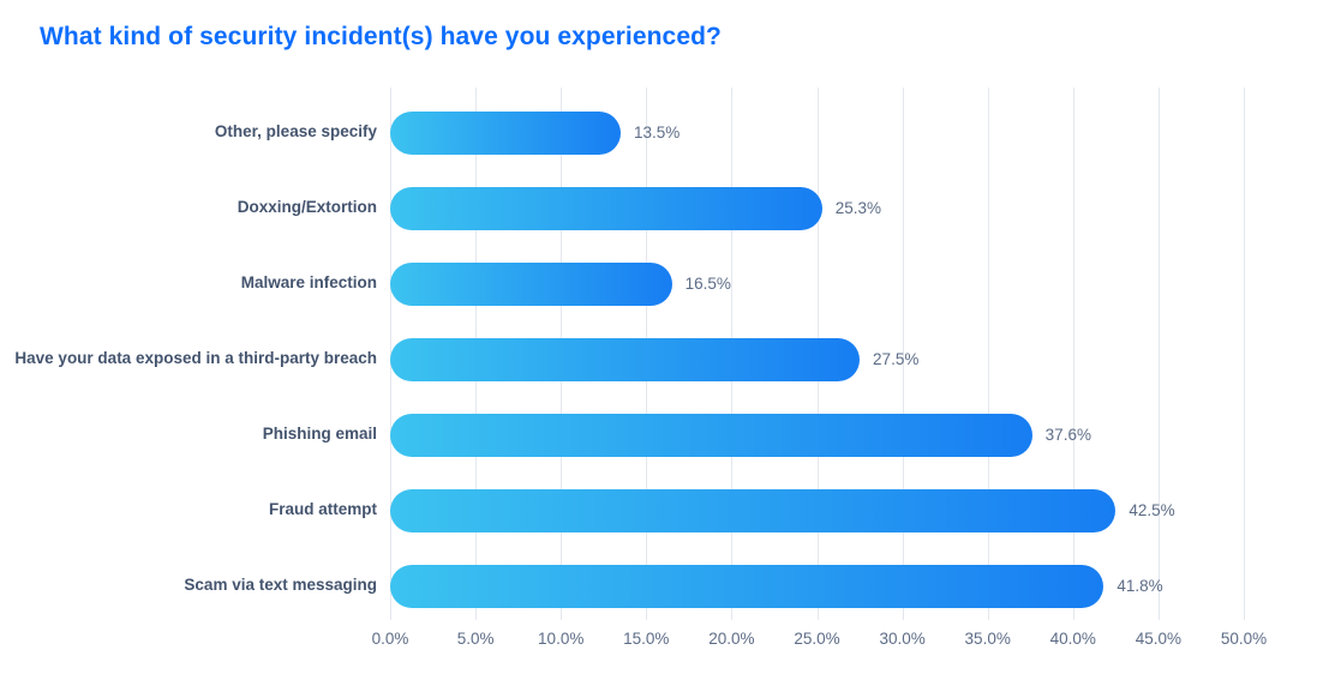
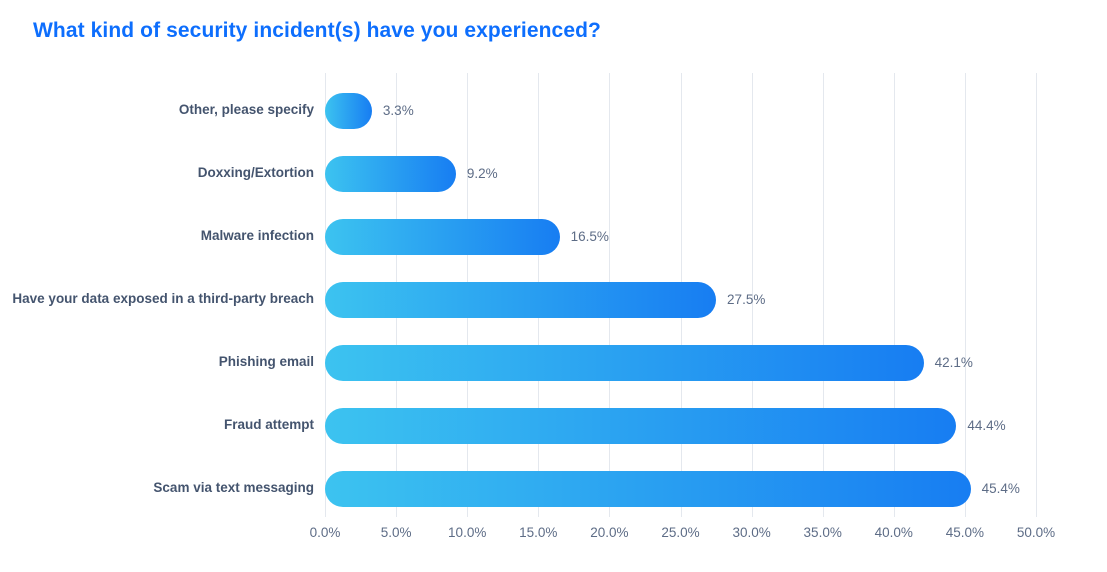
Other, please specify: 13.5% -> 3.3%
Doxxing/Extortion: 25.3% -> 9.2%
Phishing email: 37.6% -> 42.1%
Fraud attempt: 42.5% -> 44.4%
Scam via text messaging: 41.8% -> 45.4%
